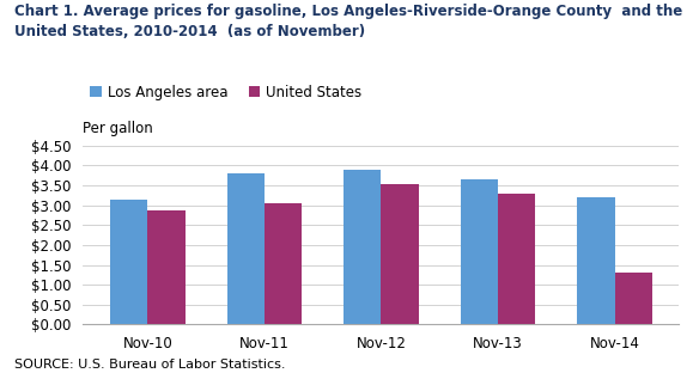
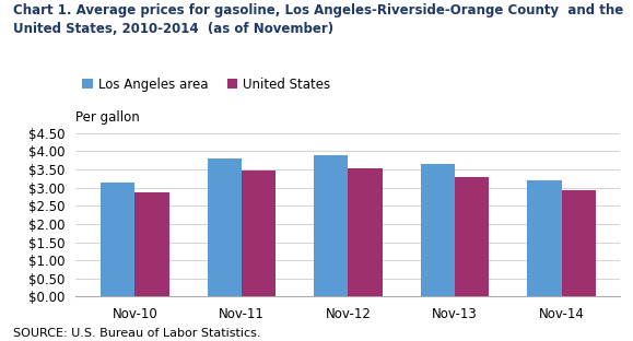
United States/Nov-11: $3.05 -> $3.48
United States/Nov-14: $1.30 -> $2.92
